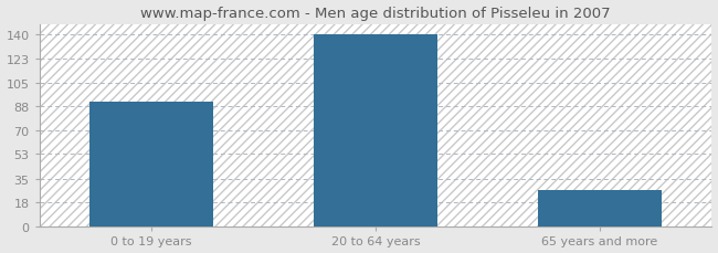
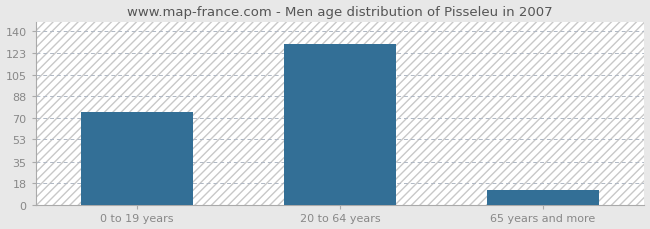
0 to 19 years: 91 -> 75
20 to 64 years: 140 -> 130
65 years and more: 27 -> 12
